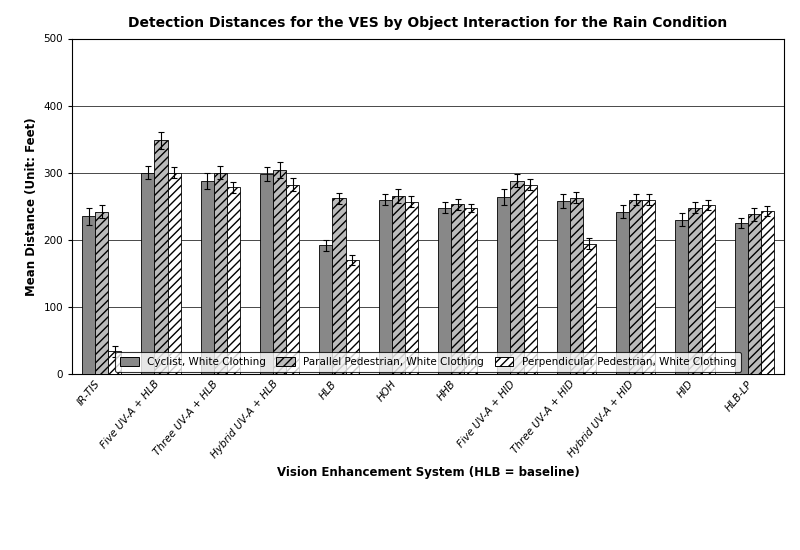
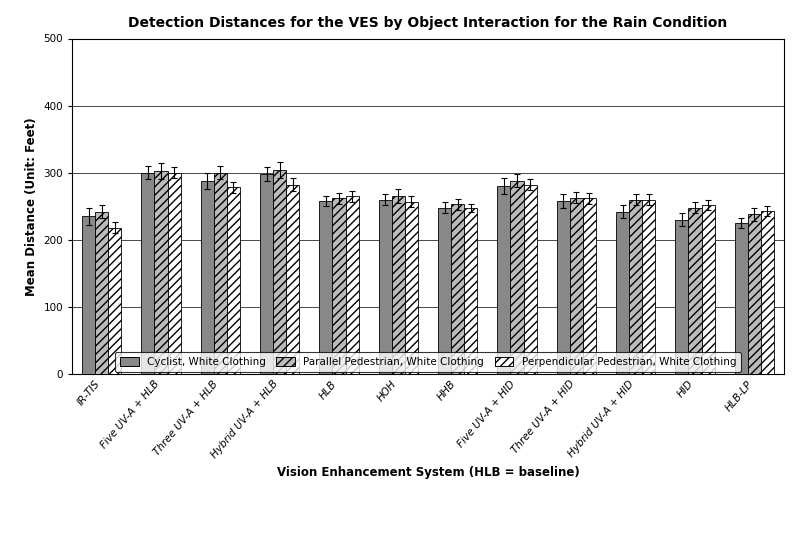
Perpendicular Pedestrian, White Clothing/IR-TIS: 34 -> 218
Parallel Pedestrian, White Clothing/Five UV-A + HLB: 348 -> 302
Cyclist, White Clothing/HLB: 192 -> 258
Perpendicular Pedestrian, White Clothing/HLB: 170 -> 265
Cyclist, White Clothing/Five UV-A + HID: 264 -> 280
Perpendicular Pedestrian, White Clothing/Three UV-A + HID: 194 -> 262
